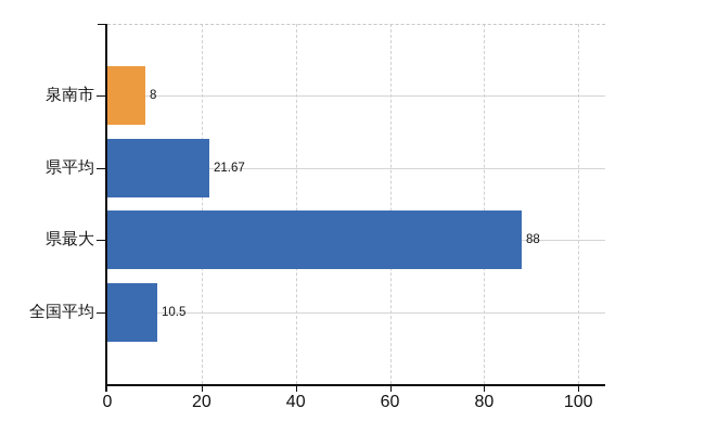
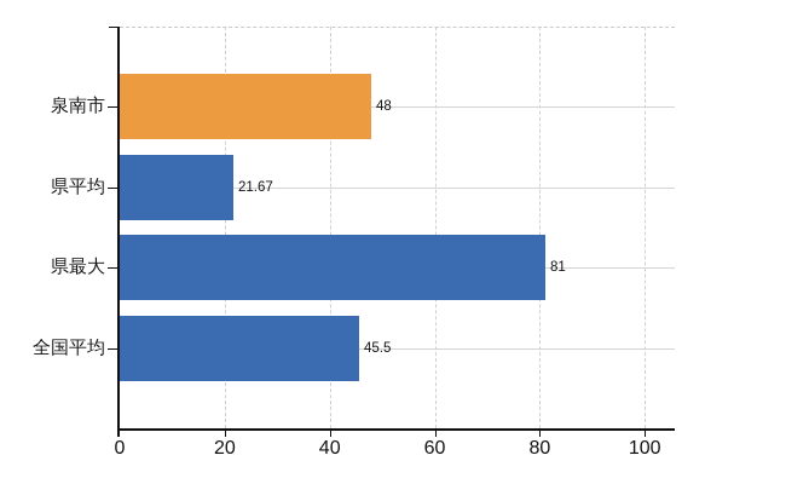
泉南市: 8 -> 48
県最大: 88 -> 81
全国平均: 10.5 -> 45.5
